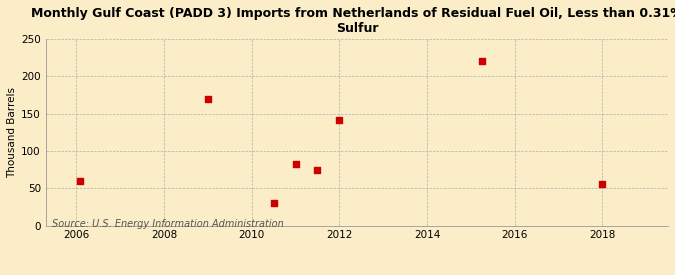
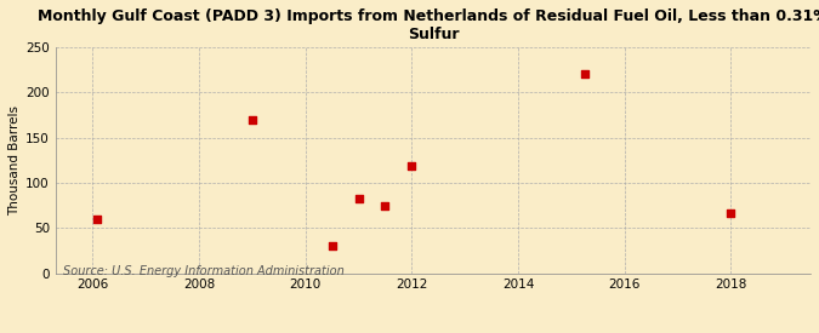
2012: 142 -> 118
2018: 56 -> 66
